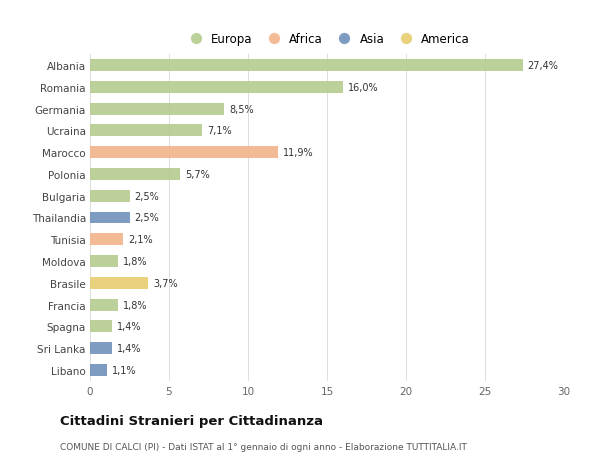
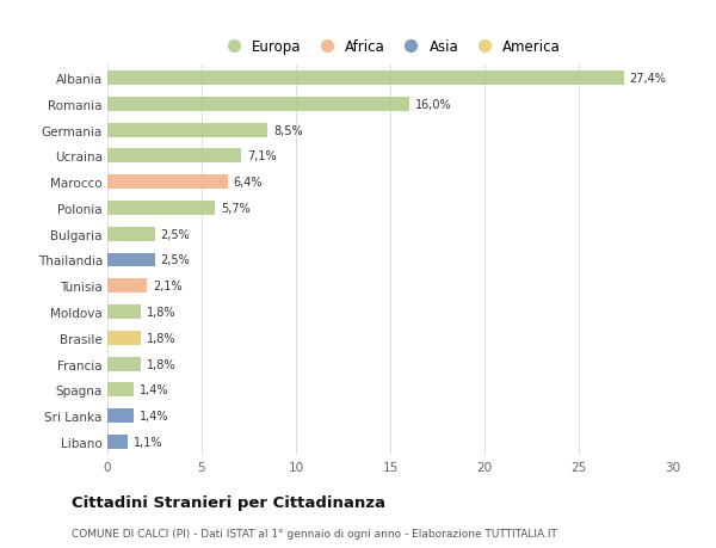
Marocco: 11,9% -> 6,4%
Brasile: 3,7% -> 1,8%
